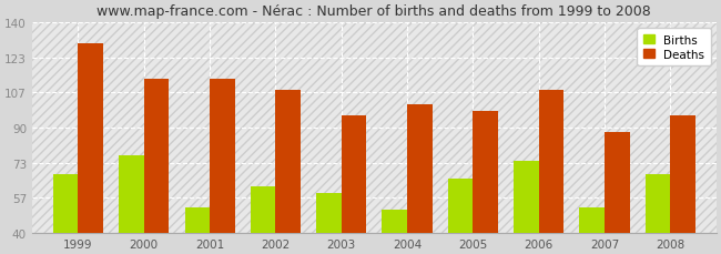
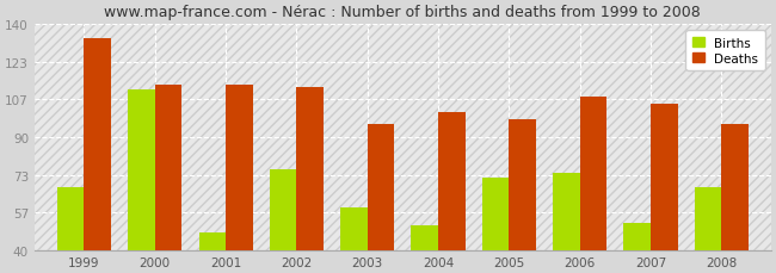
Deaths/1999: 130 -> 134
Births/2000: 77 -> 111
Births/2001: 52 -> 48
Births/2002: 62 -> 76
Deaths/2002: 108 -> 112
Births/2005: 66 -> 72
Deaths/2007: 88 -> 105
